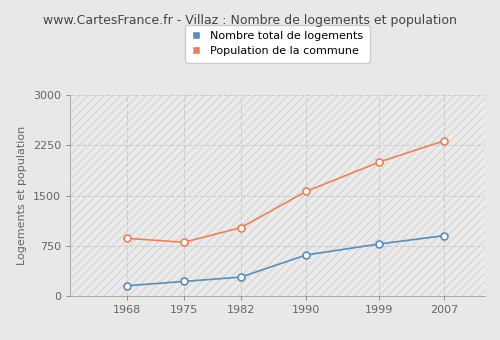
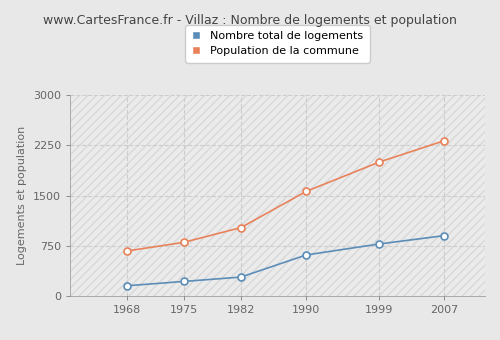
Population de la commune/1968: 860 -> 670
